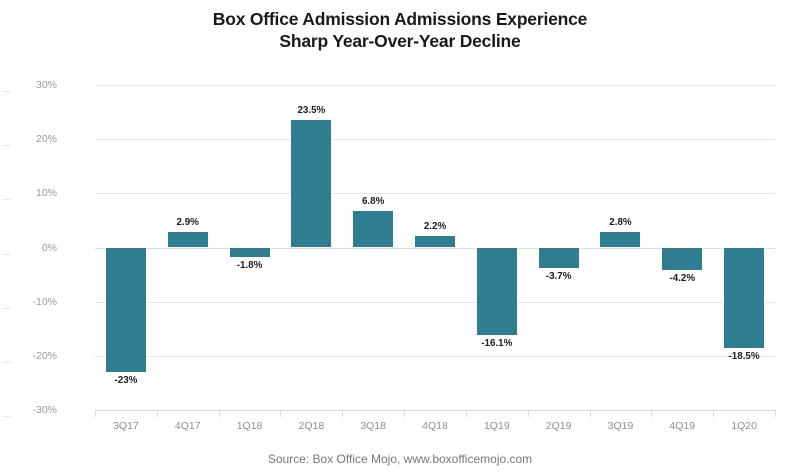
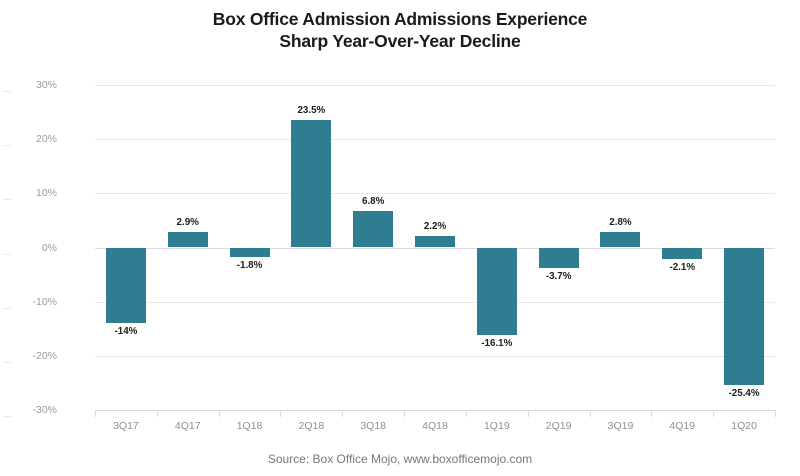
3Q17: -23% -> -14%
4Q19: -4.2% -> -2.1%
1Q20: -18.5% -> -25.4%
